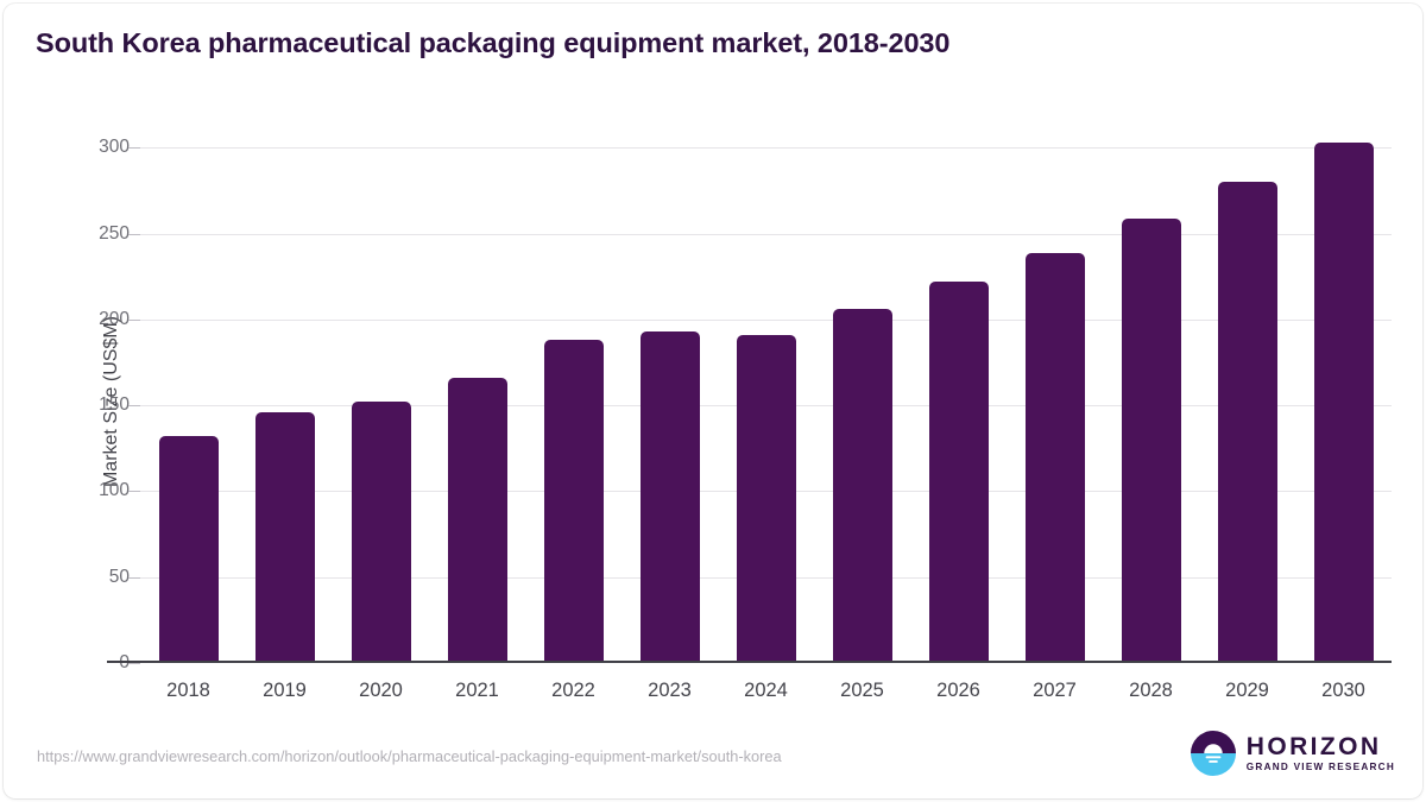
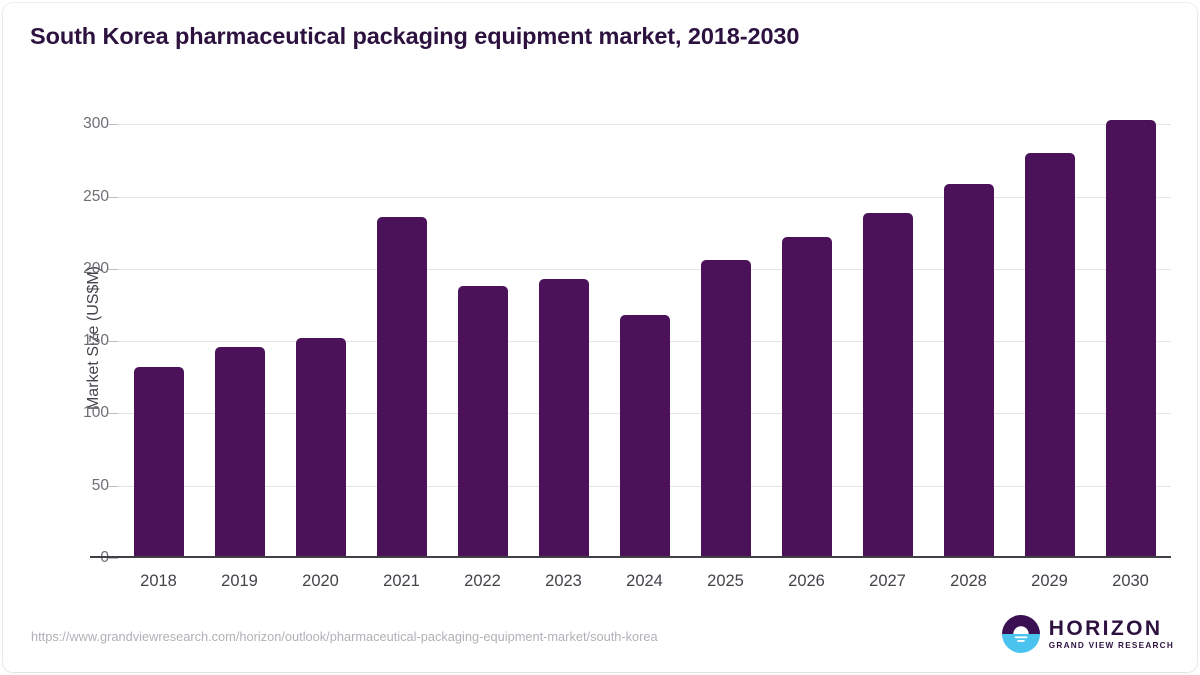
2021: 166 -> 236
2024: 191 -> 168
